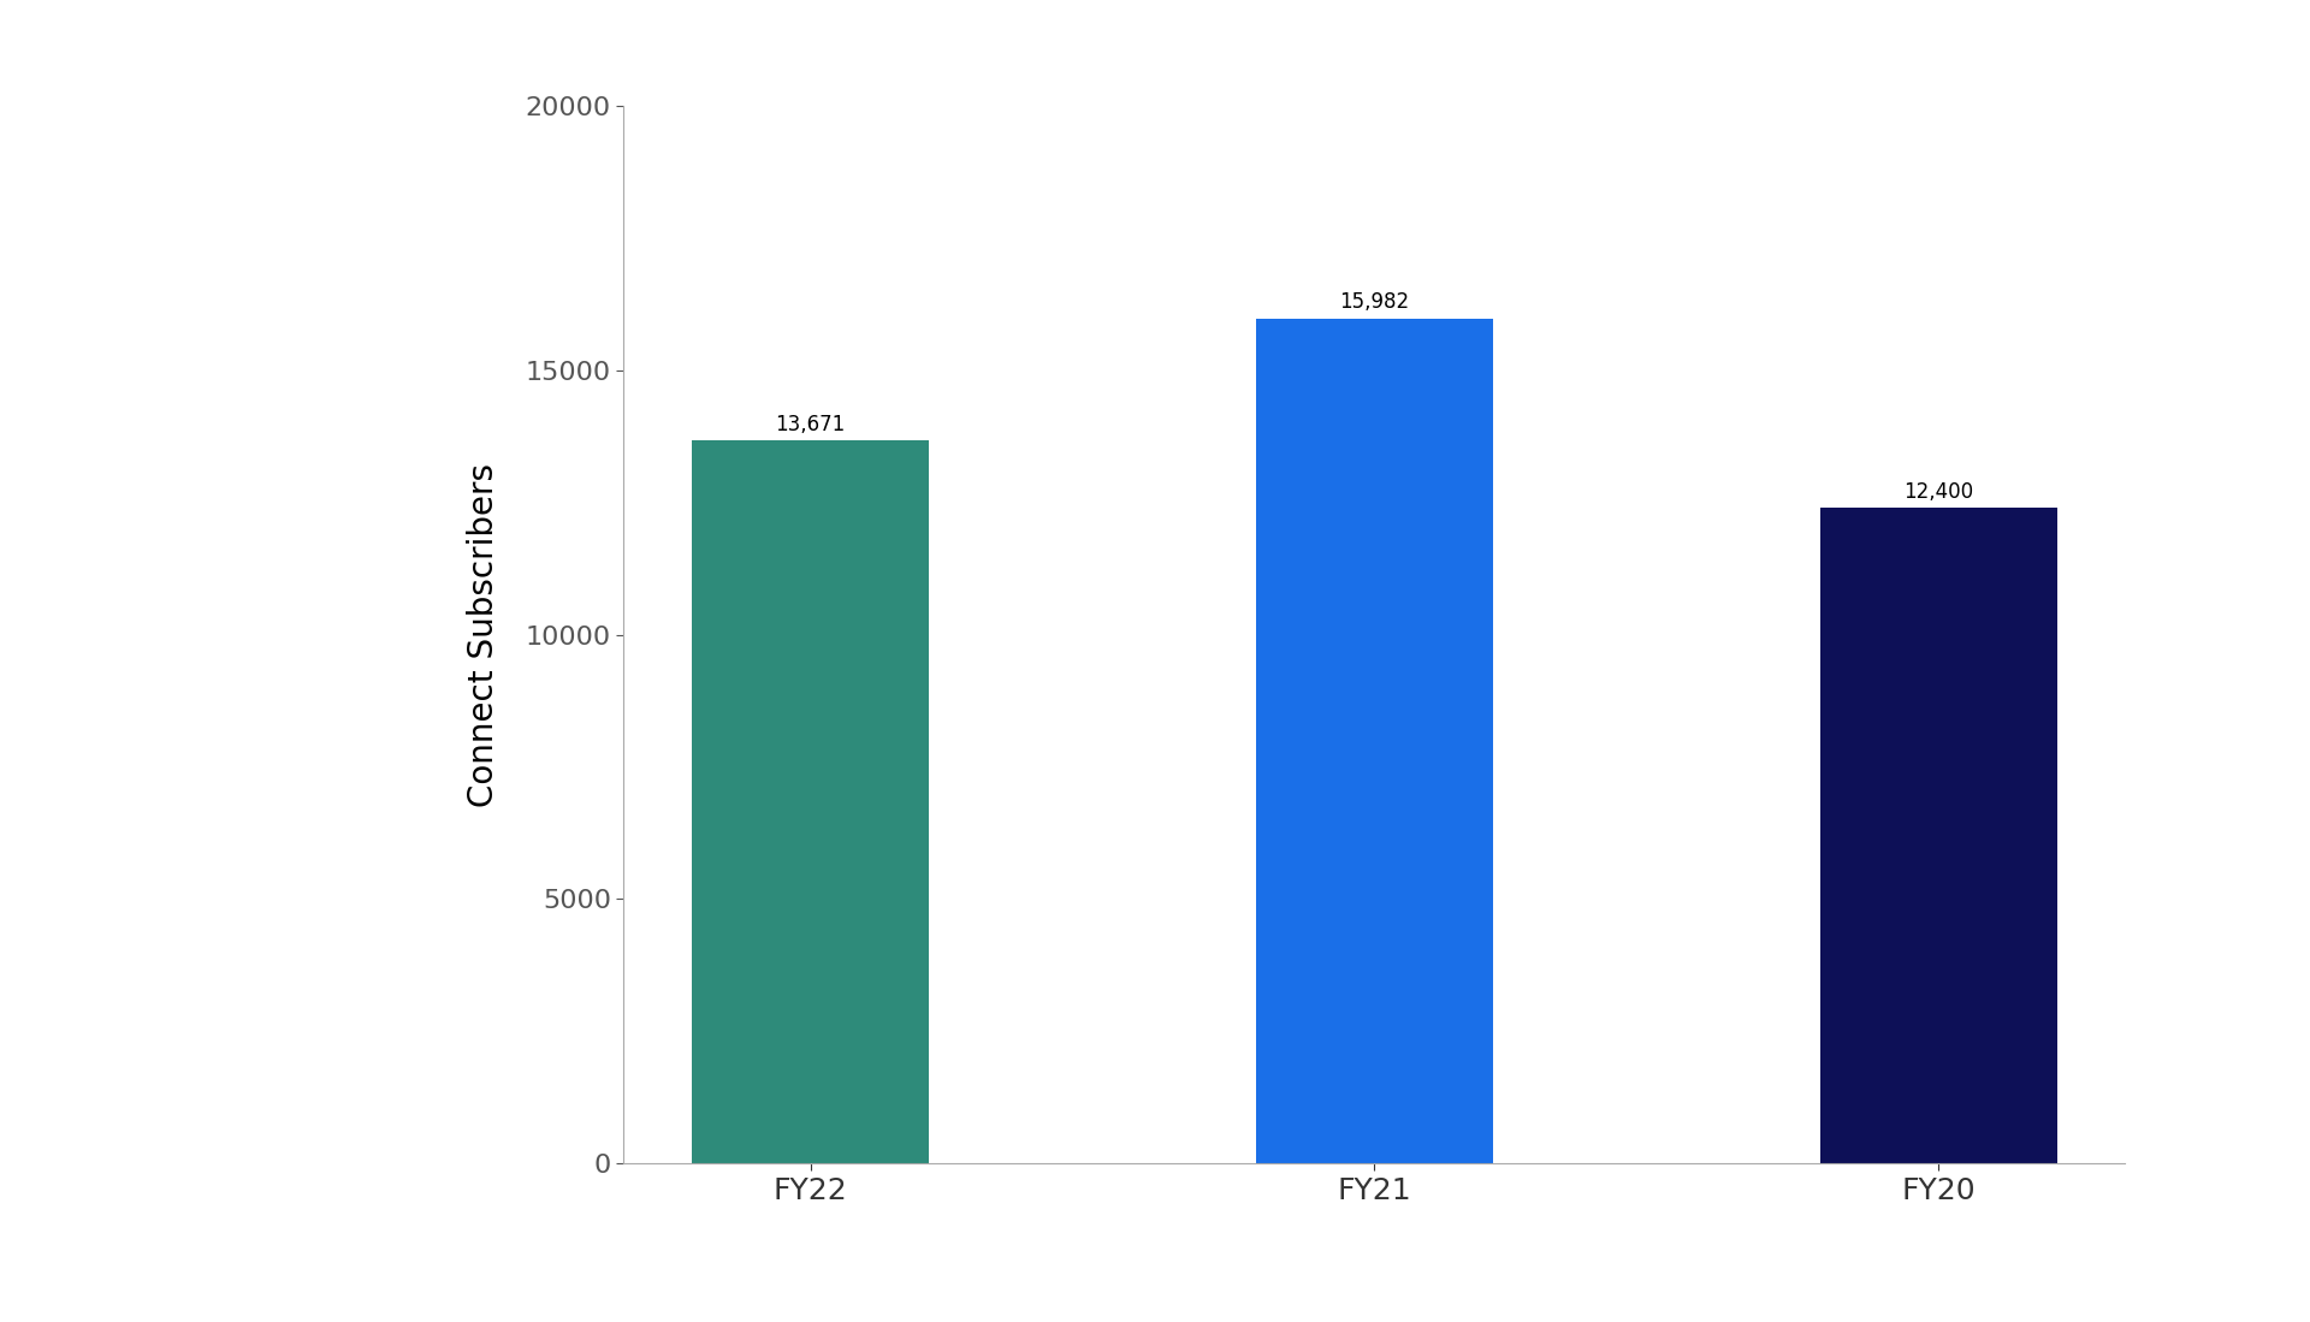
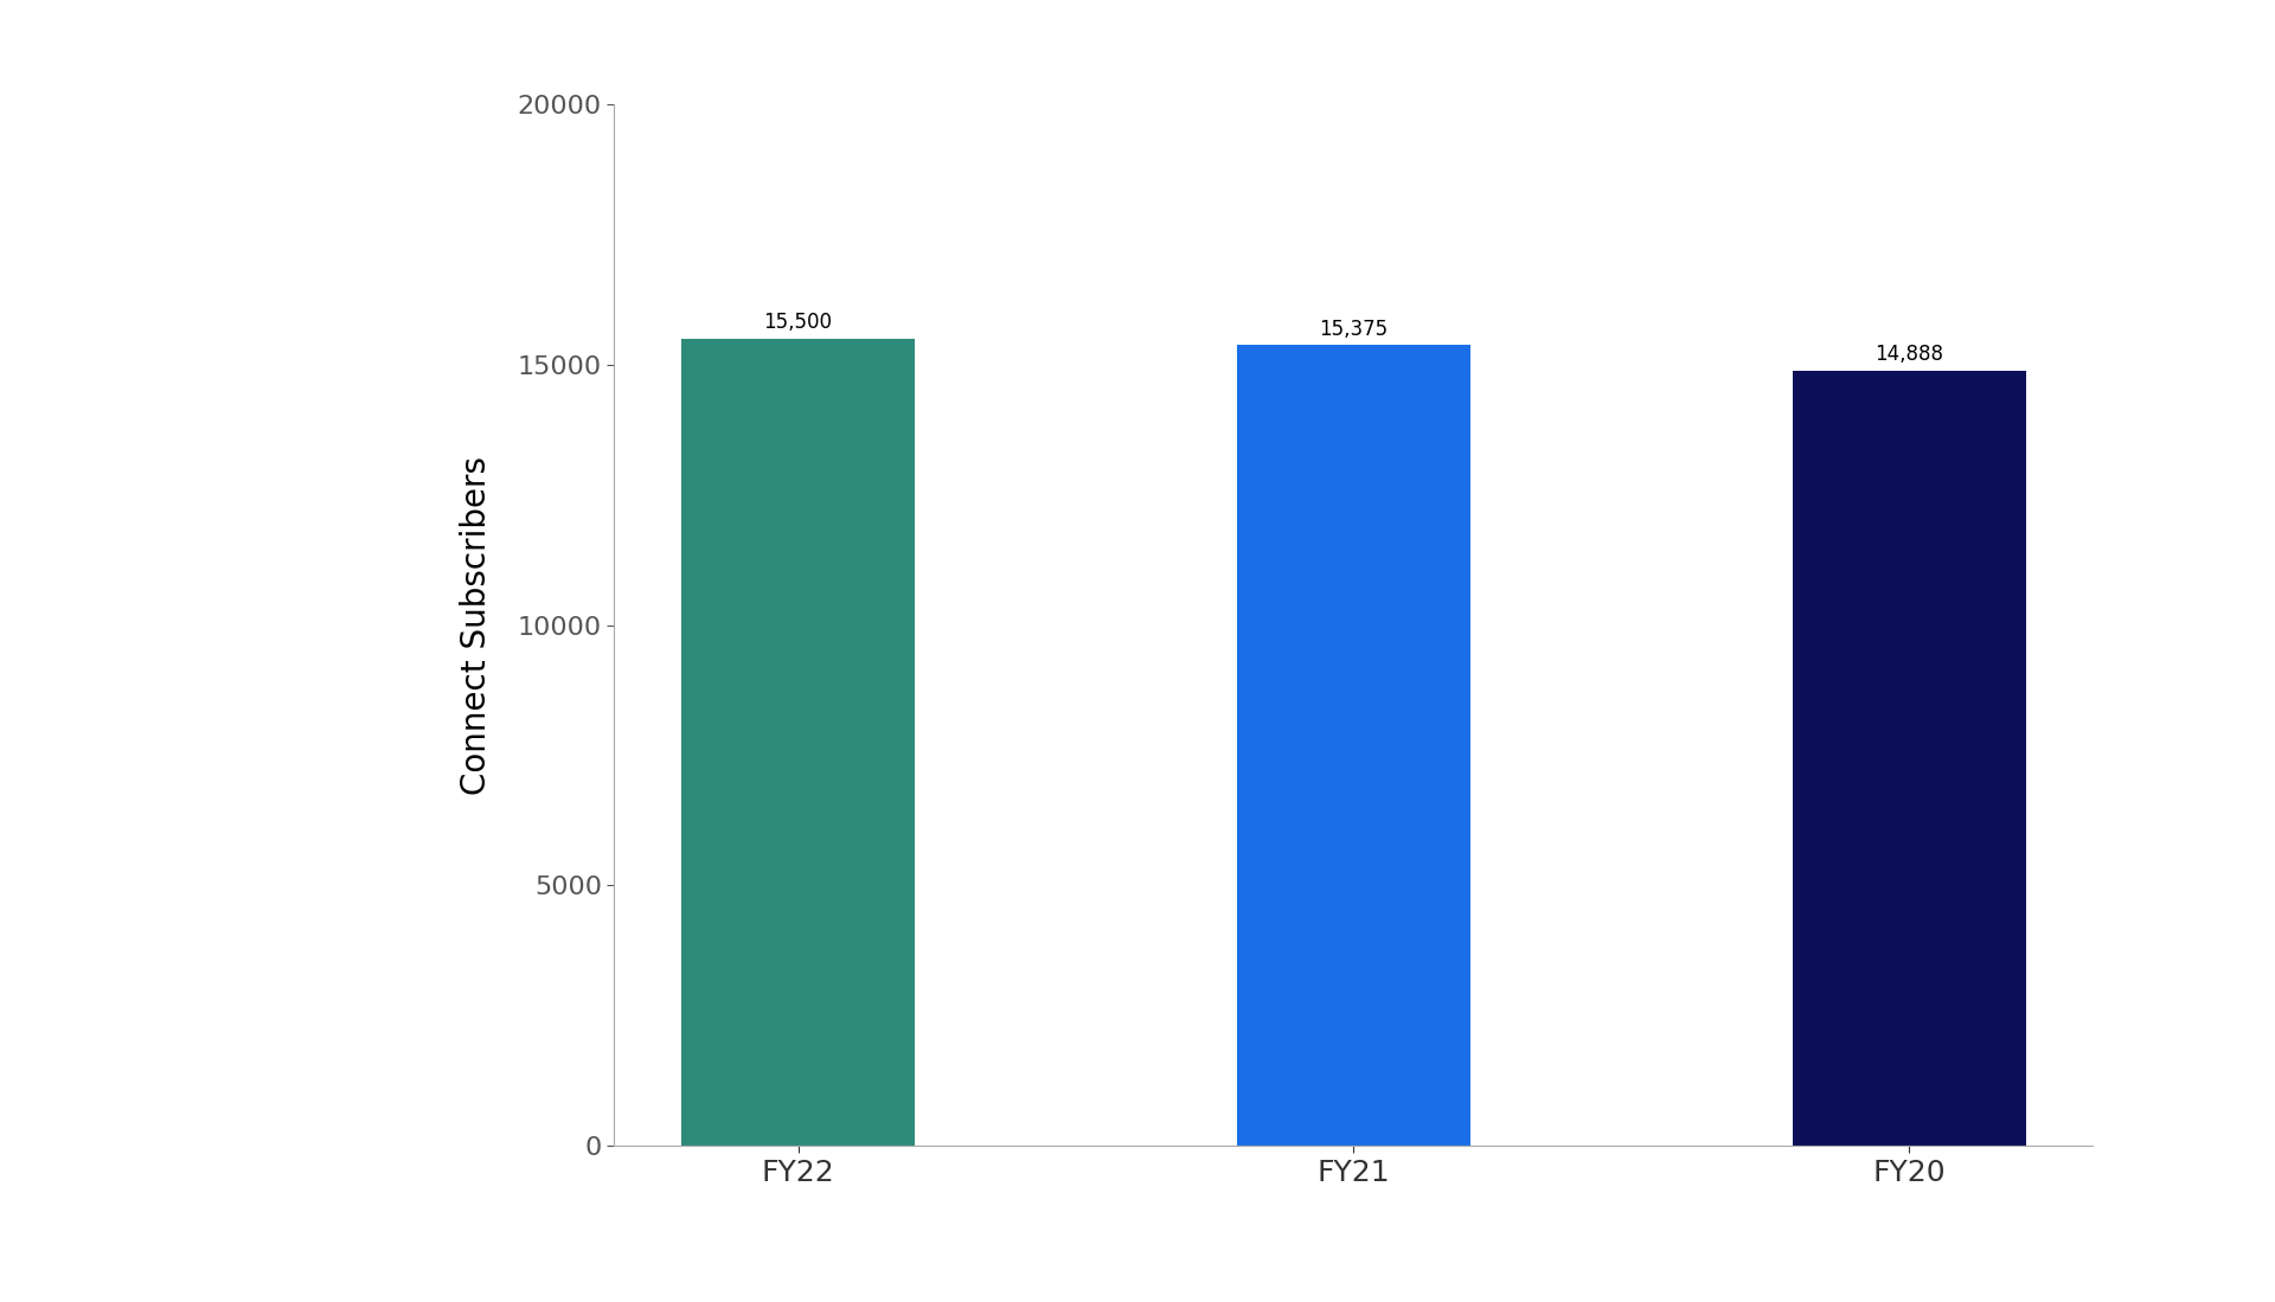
FY22: 13,671 -> 15,500
FY21: 15,982 -> 15,375
FY20: 12,400 -> 14,888
